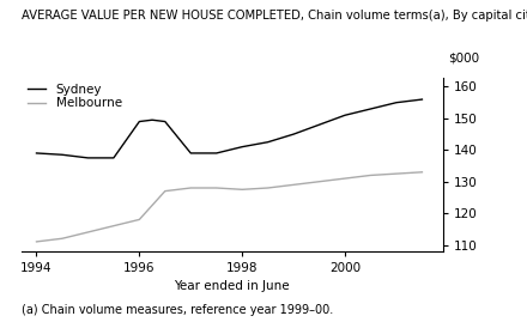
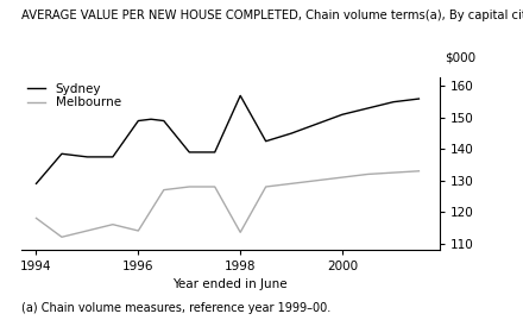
Sydney/1994: 139.0 -> 129.0
Melbourne/1994: 111.0 -> 118.0
Melbourne/1996: 118.0 -> 114.0
Sydney/1998: 141.0 -> 157.0
Melbourne/1998: 127.5 -> 113.5
